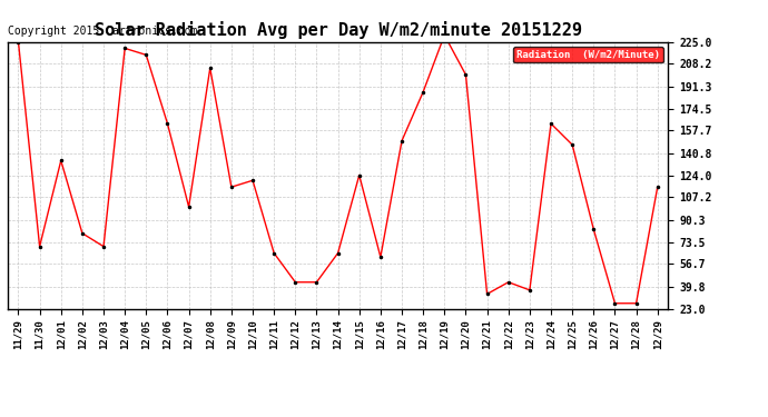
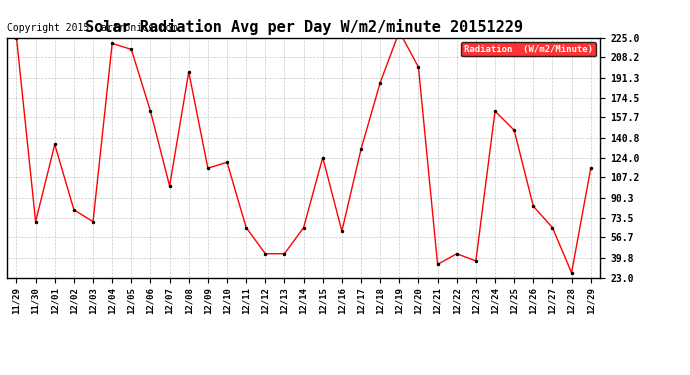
12/08: 205 -> 196
12/17: 150 -> 131
12/27: 27 -> 65
